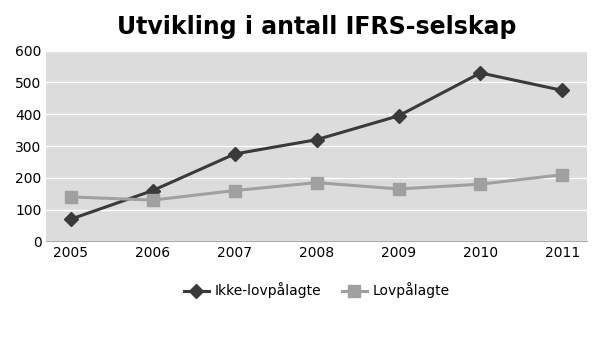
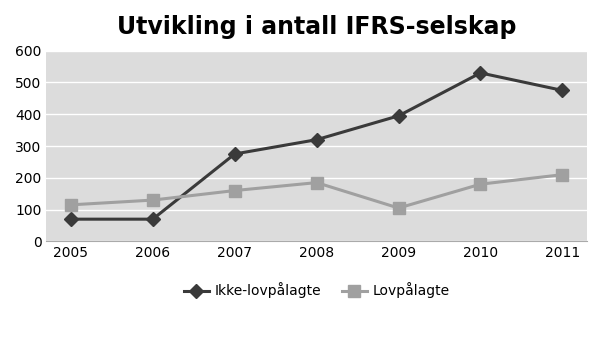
Lovpålagte/2005: 140 -> 115
Ikke-lovpålagte/2006: 160 -> 70
Lovpålagte/2009: 165 -> 105
